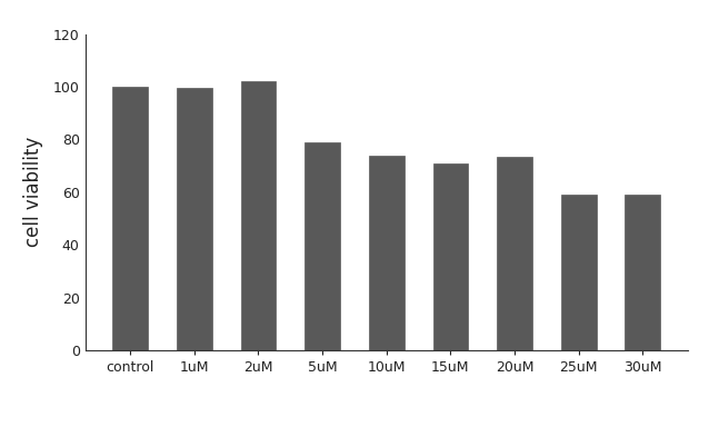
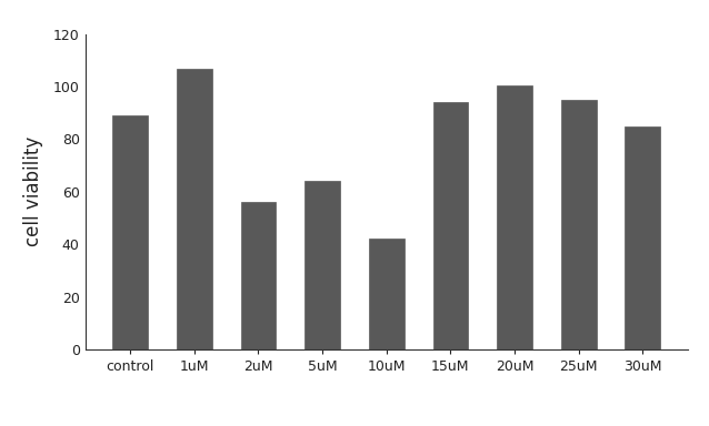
control: 100.0 -> 89.0
1uM: 99.5 -> 107.0
2uM: 102.0 -> 56.0
5uM: 79.0 -> 64.0
10uM: 74.0 -> 42.0
15uM: 71.0 -> 94.0
20uM: 73.5 -> 100.5
25uM: 59.0 -> 95.0
30uM: 59.0 -> 85.0
